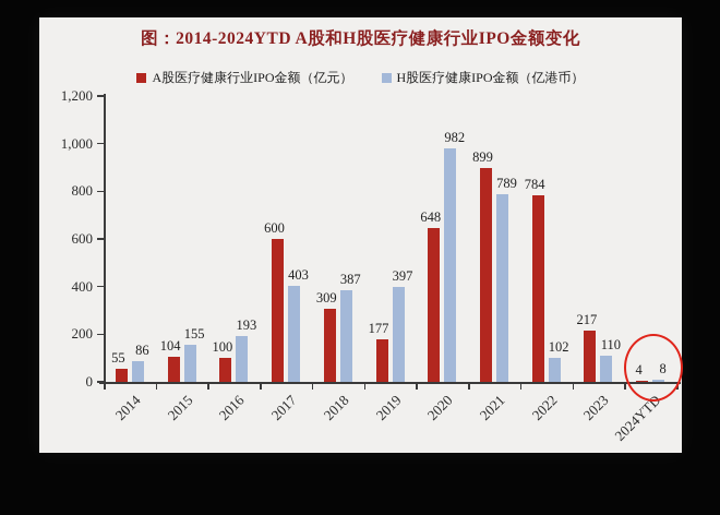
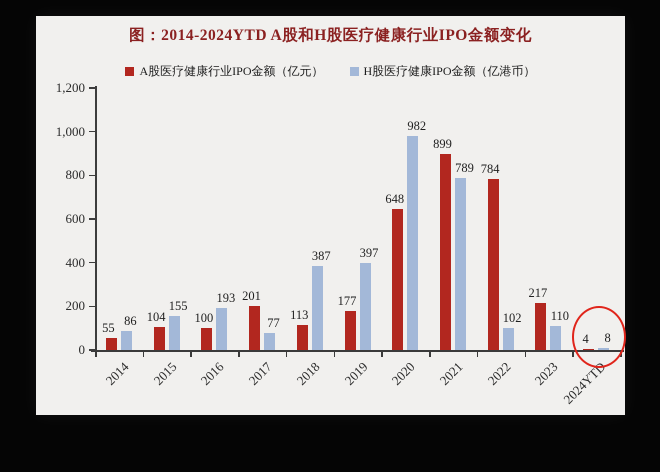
A股医疗健康行业IPO金额（亿元）/2017: 600 -> 201
H股医疗健康IPO金额（亿港币）/2017: 403 -> 77
A股医疗健康行业IPO金额（亿元）/2018: 309 -> 113
